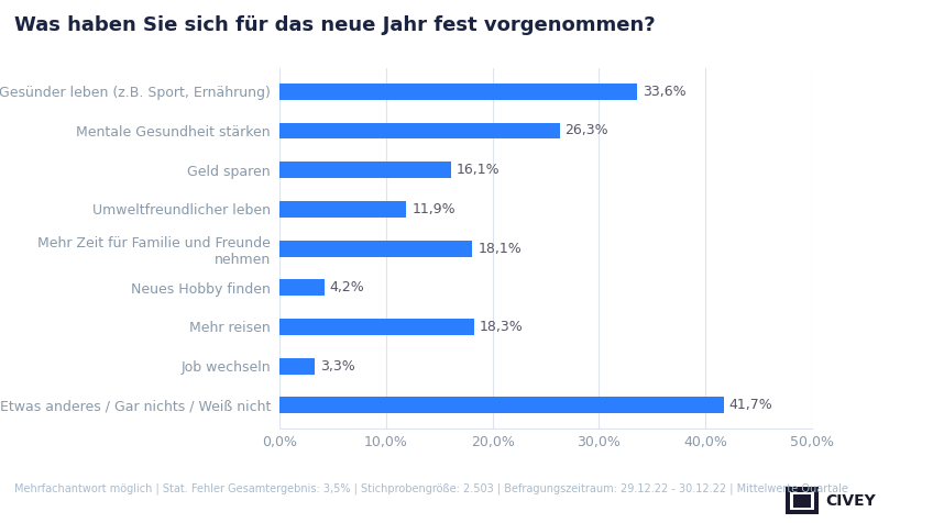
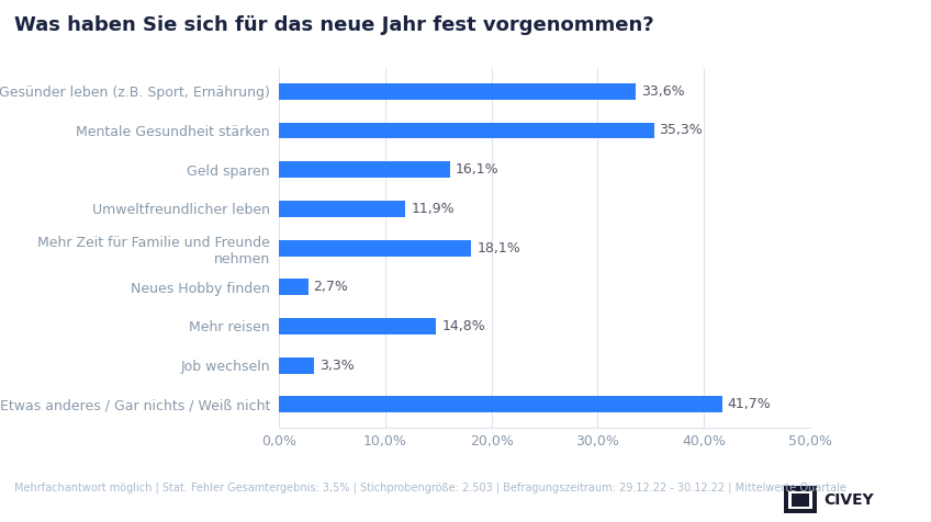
Mentale Gesundheit stärken: 26,3% -> 35,3%
Neues Hobby finden: 4,2% -> 2,7%
Mehr reisen: 18,3% -> 14,8%
